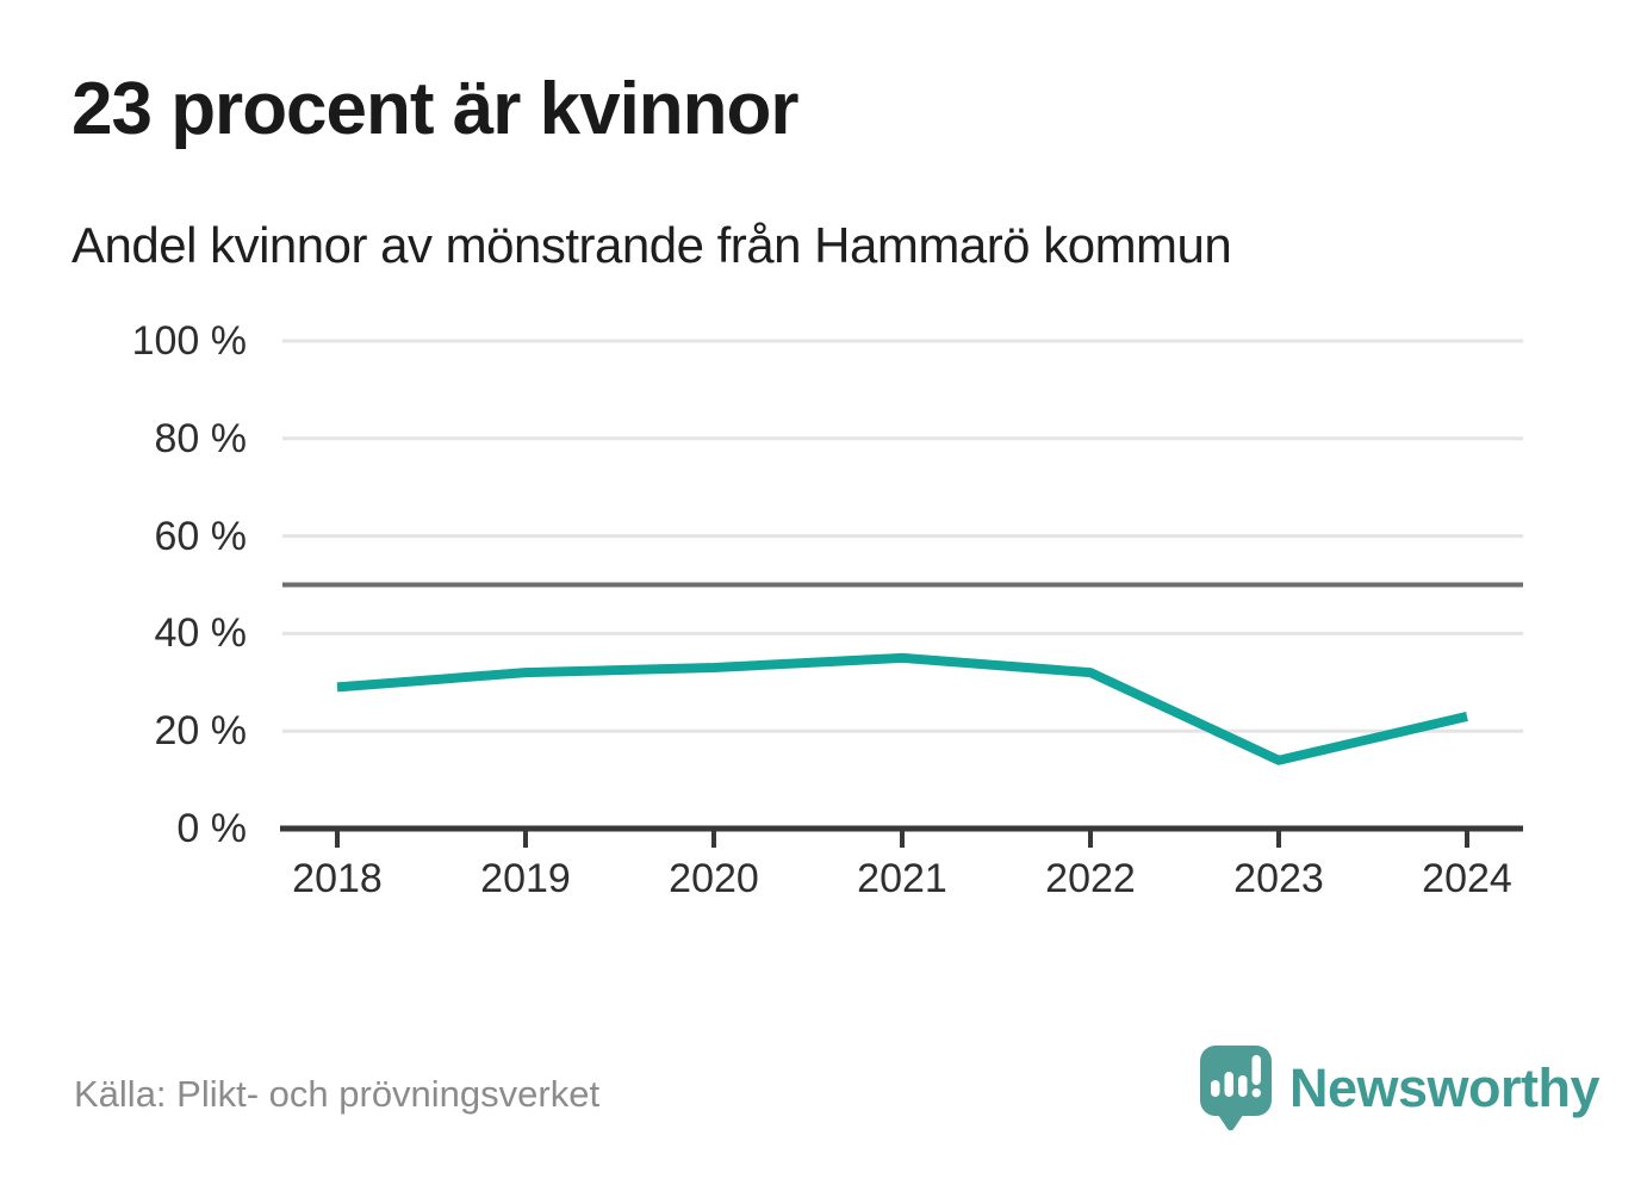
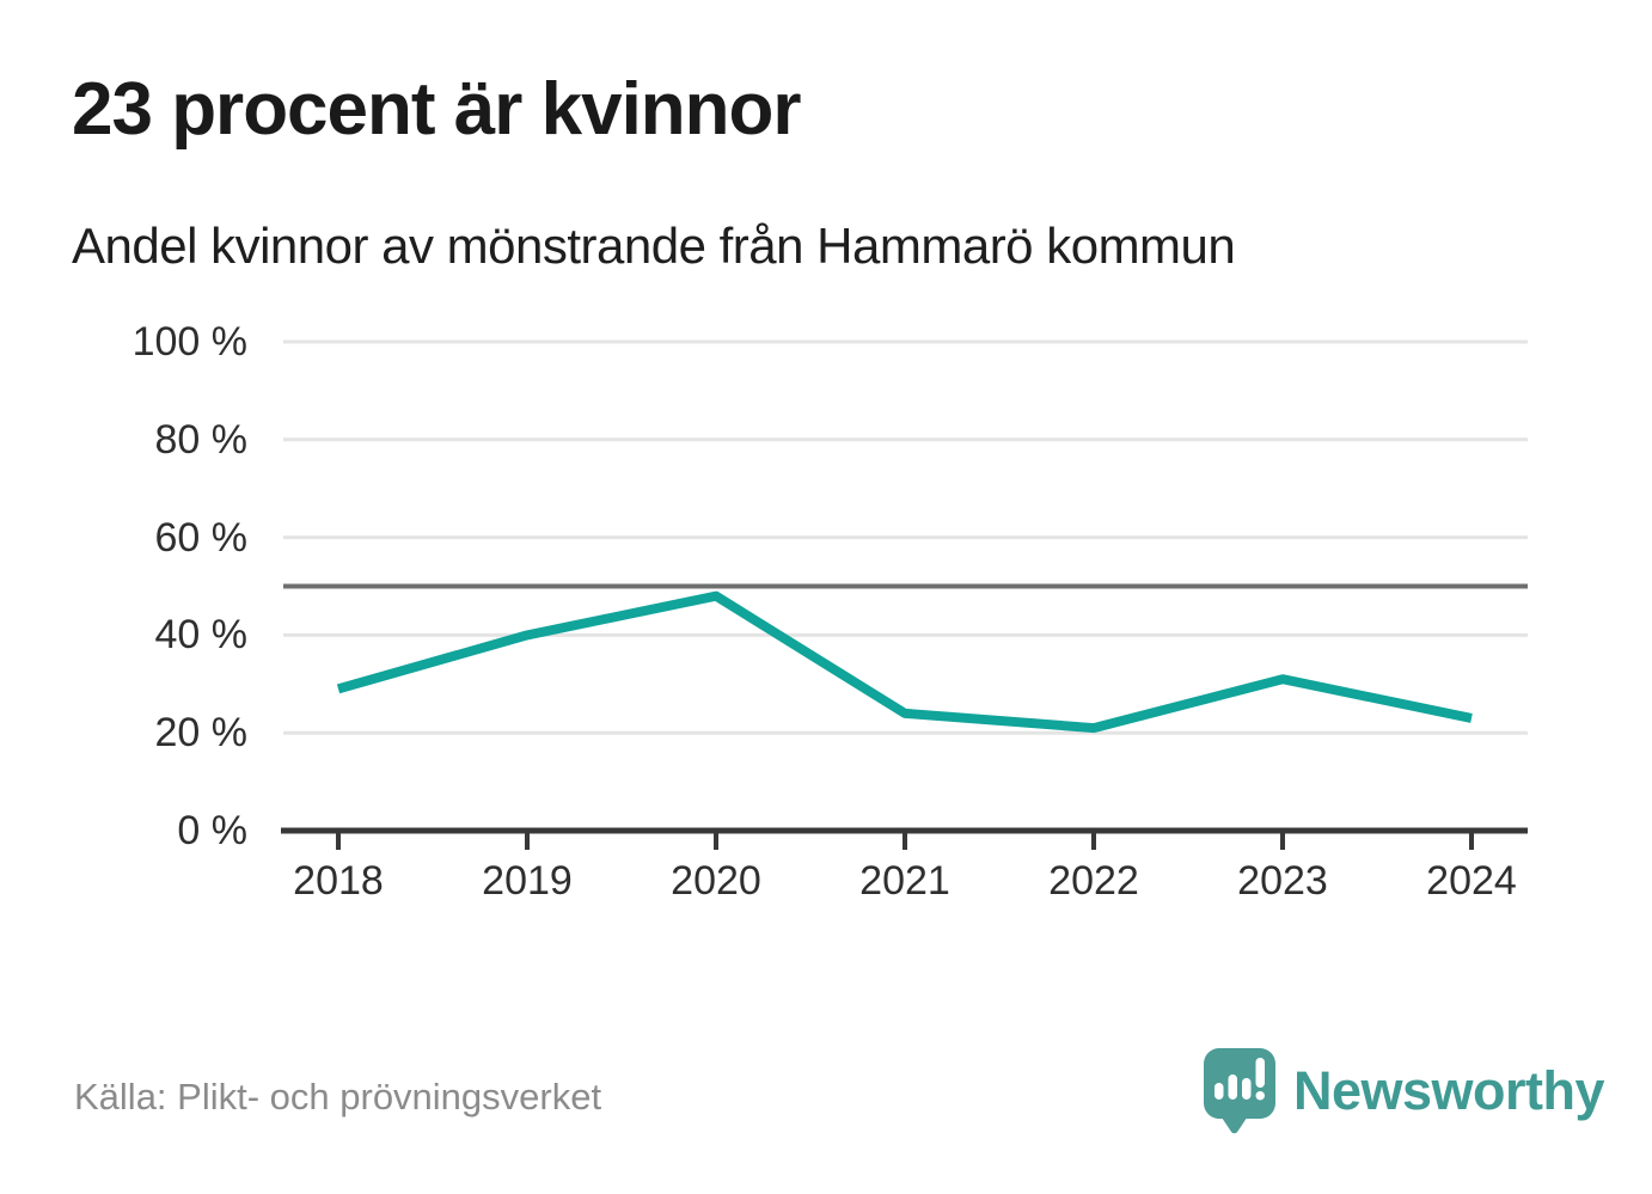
2019: 32% -> 40%
2020: 33% -> 48%
2021: 35% -> 24%
2022: 32% -> 21%
2023: 14% -> 31%
